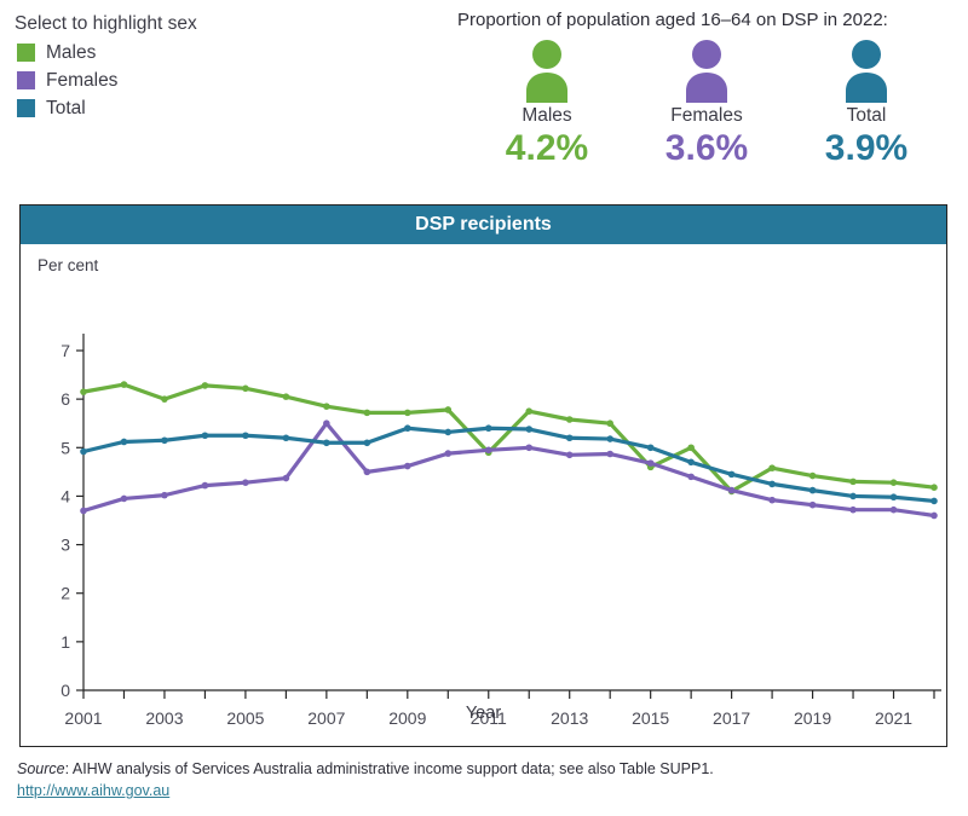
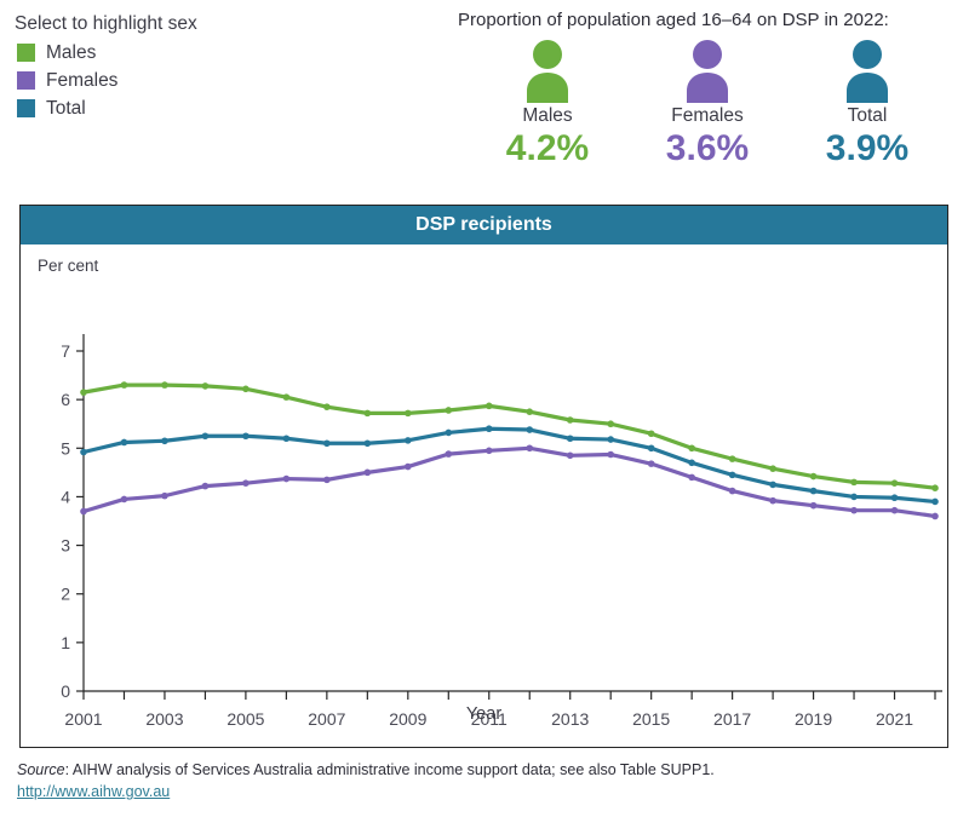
Males/2003: 6.0 -> 6.3
Females/2007: 5.5 -> 4.3
Total/2009: 5.4 -> 5.2
Males/2011: 4.9 -> 5.9
Males/2015: 4.6 -> 5.3
Males/2017: 4.1 -> 4.8
